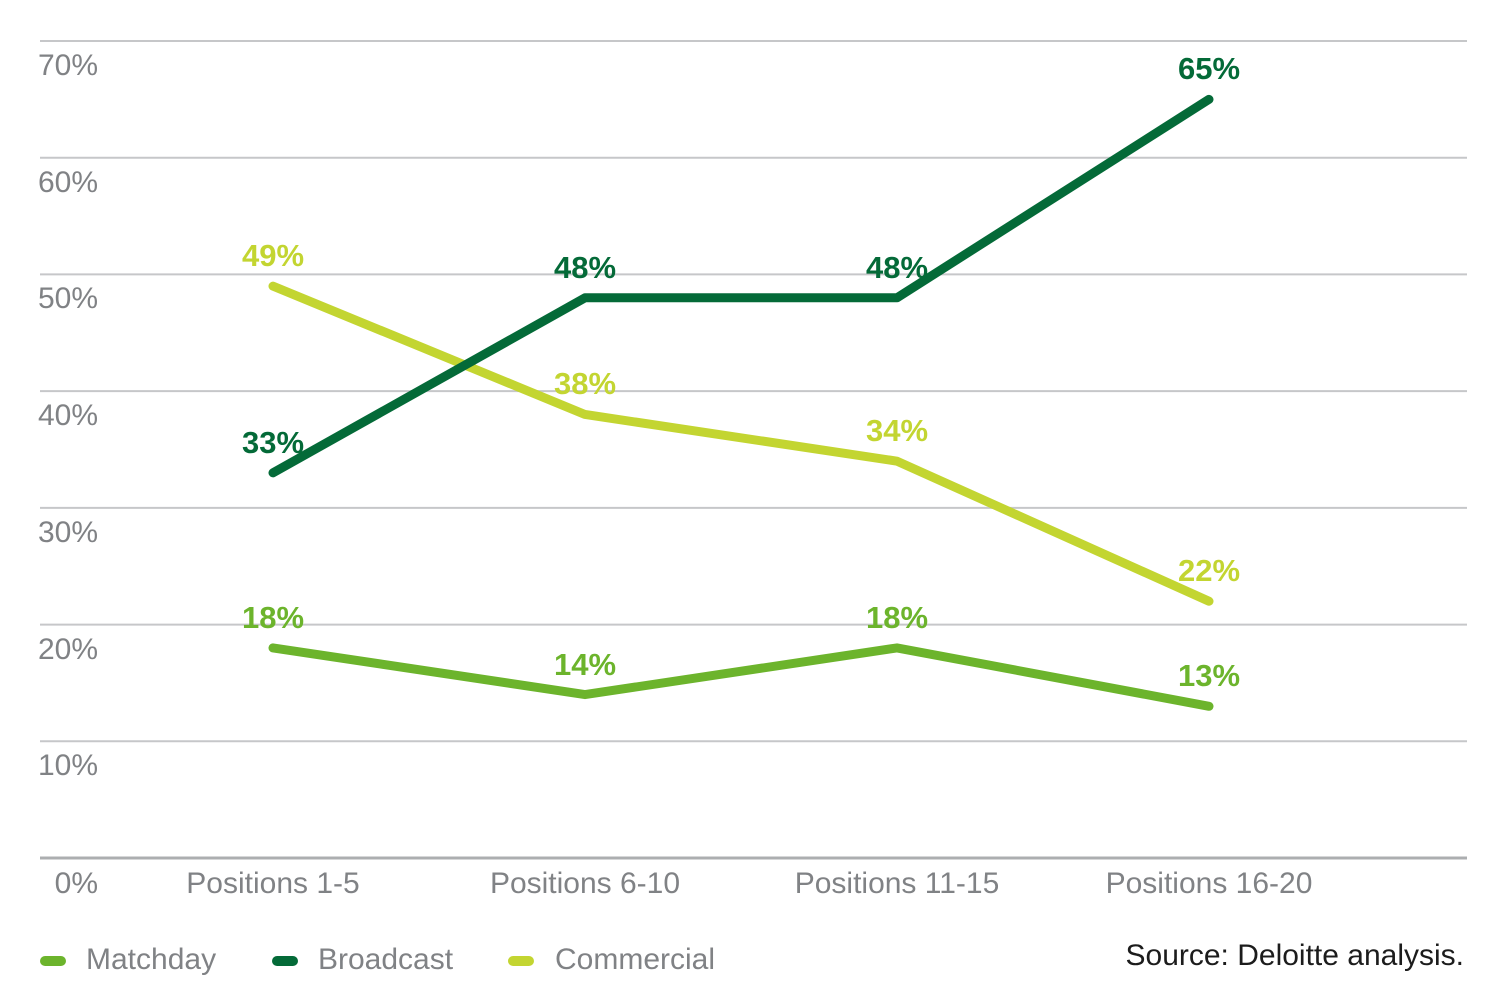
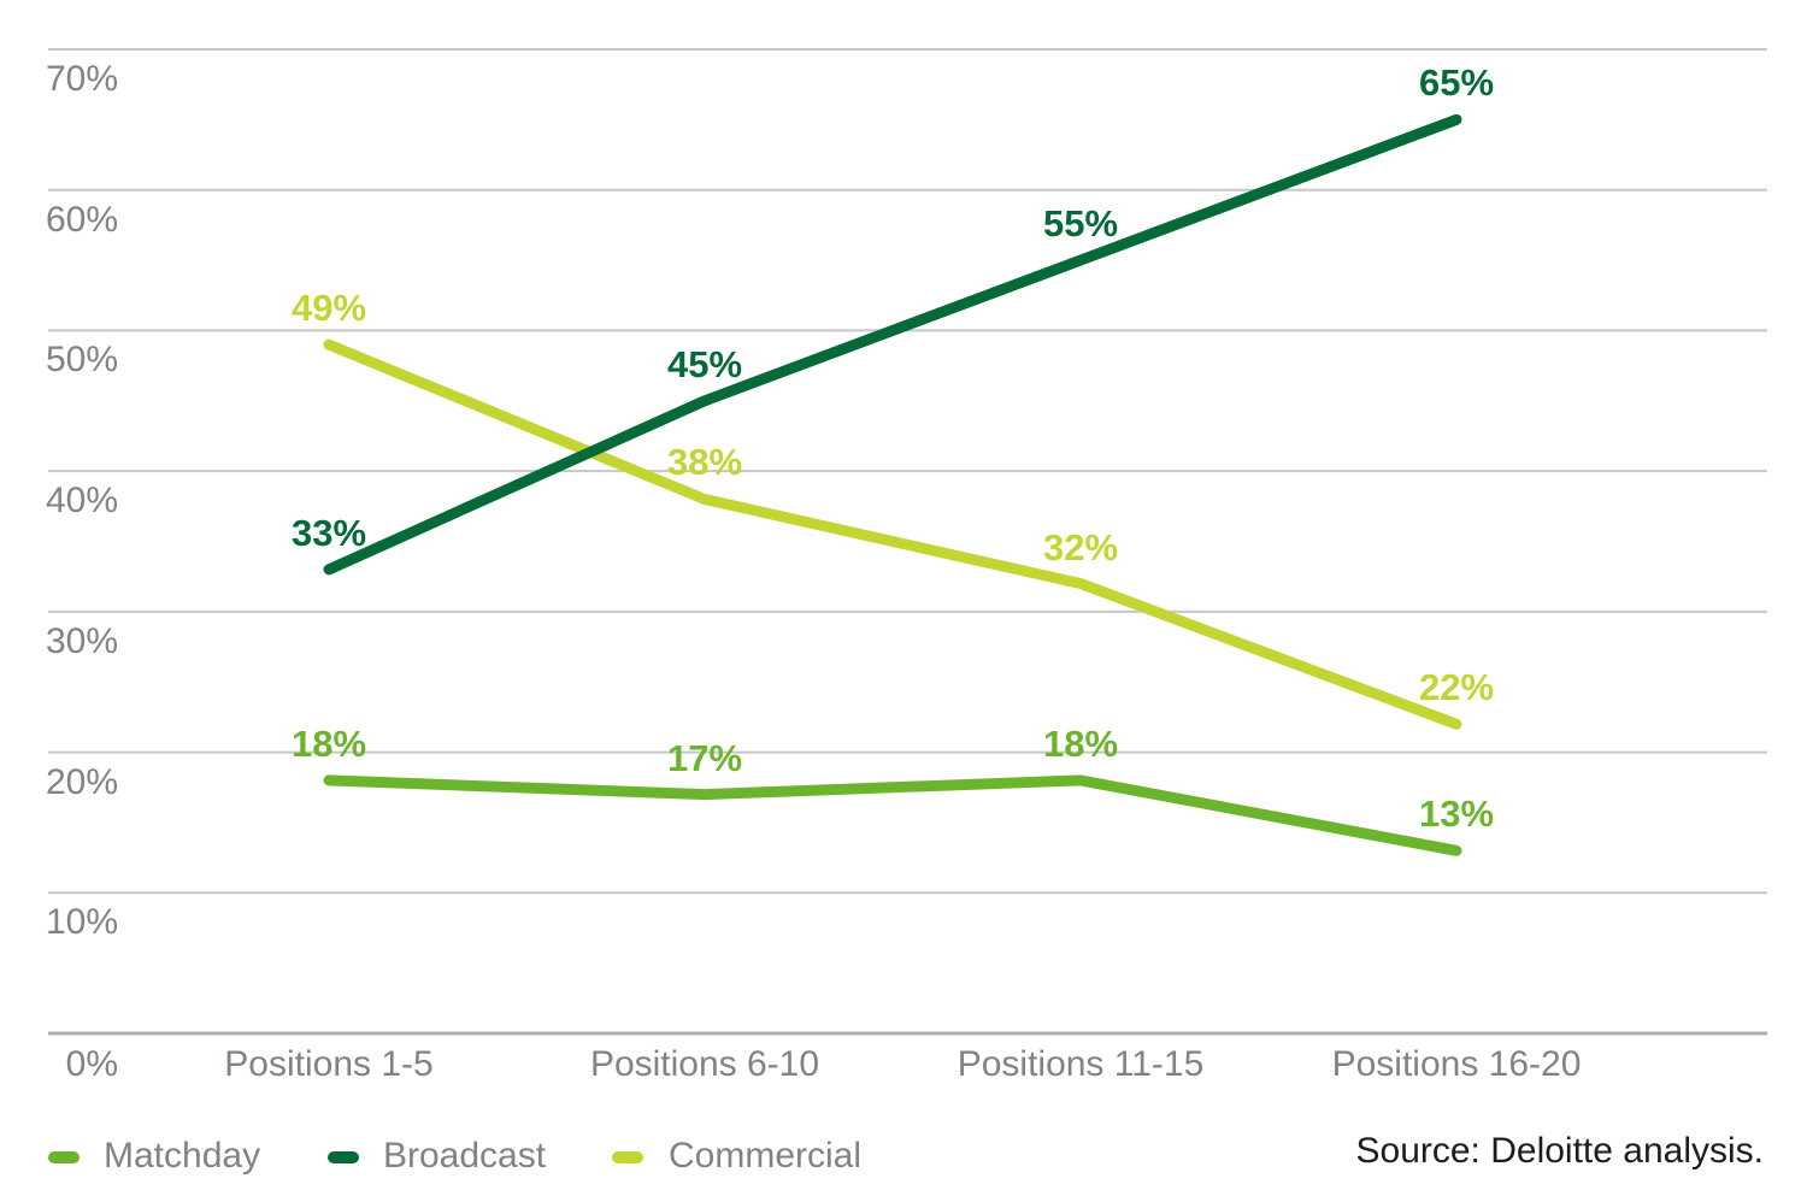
Matchday/Positions 6-10: 14% -> 17%
Broadcast/Positions 6-10: 48% -> 45%
Broadcast/Positions 11-15: 48% -> 55%
Commercial/Positions 11-15: 34% -> 32%
